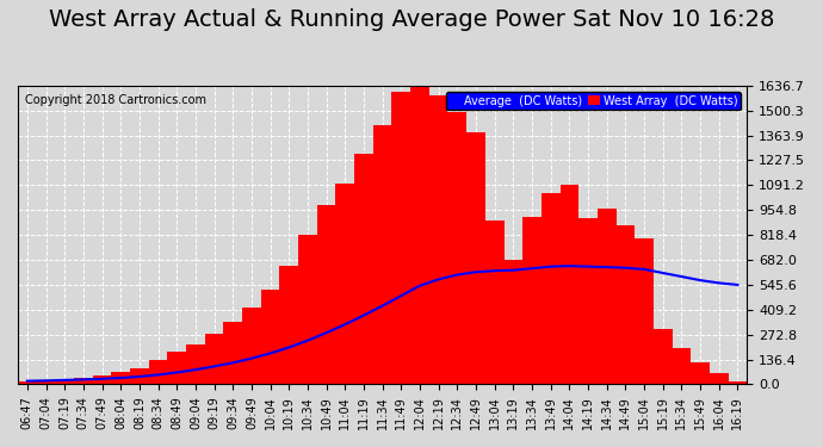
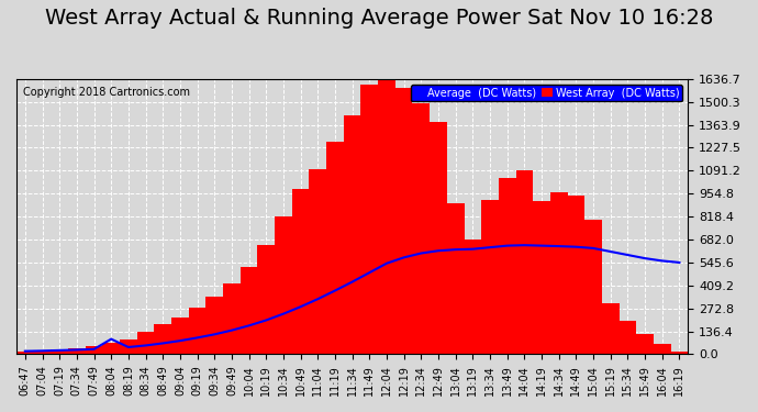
Average (DC Watts)/08:04: 40 -> 90
West Array (DC Watts)/14:49: 870 -> 940
